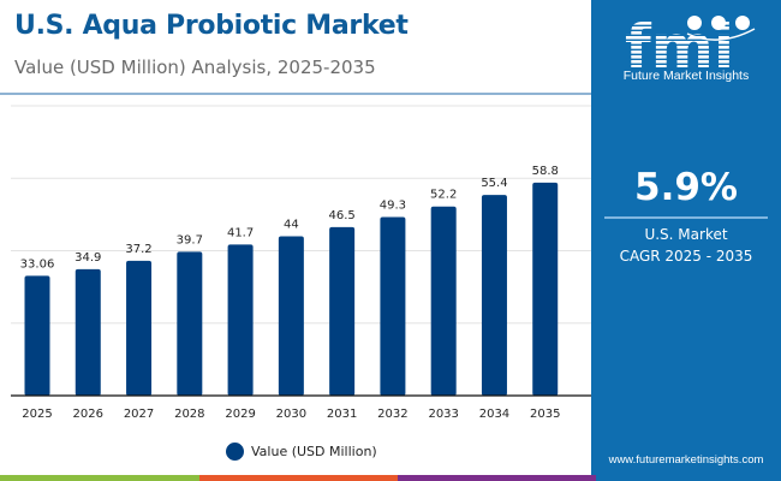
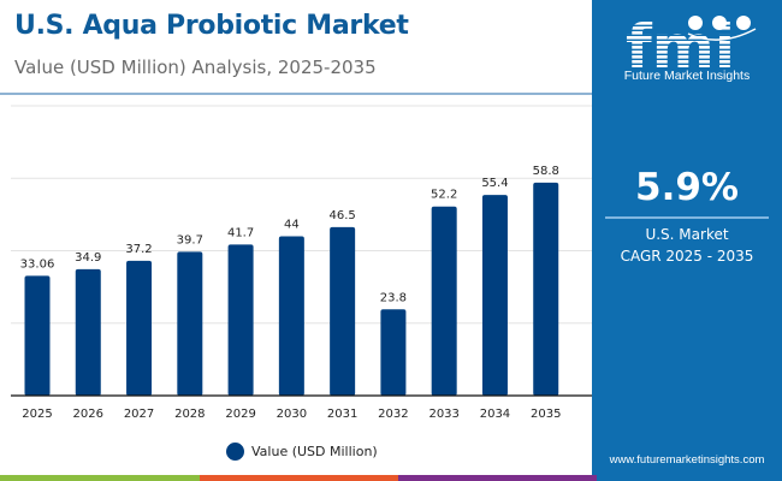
2032: 49.3 -> 23.8
